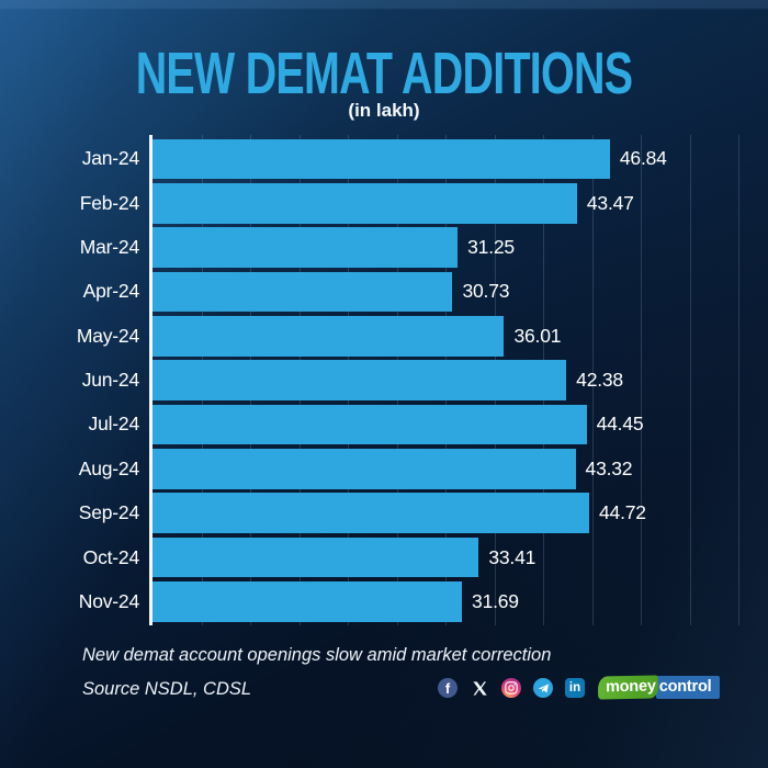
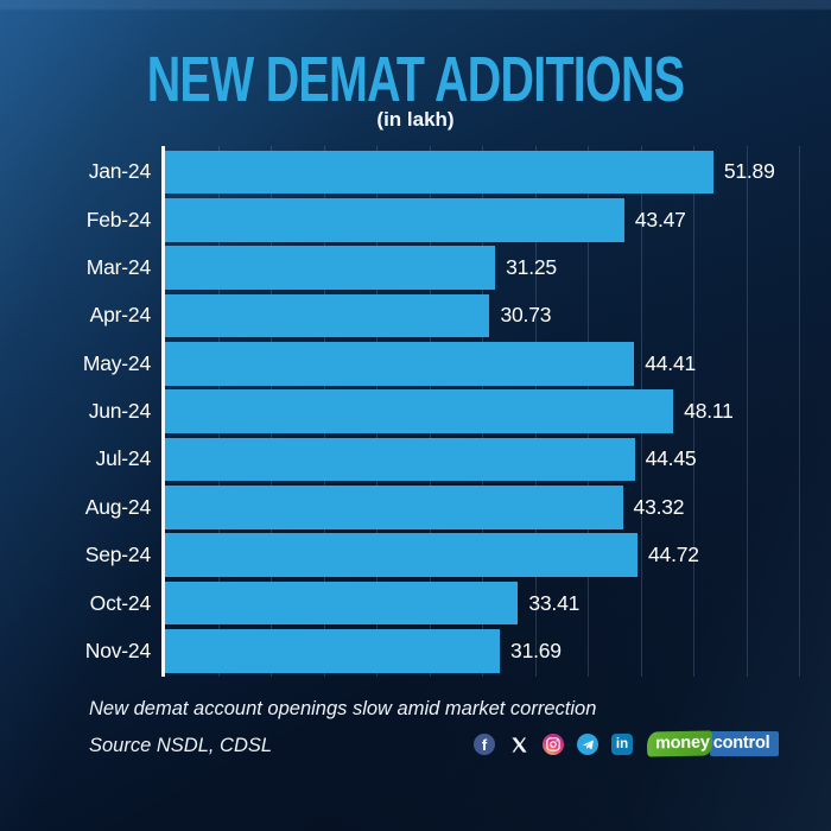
Jan-24: 46.84 -> 51.89
May-24: 36.01 -> 44.41
Jun-24: 42.38 -> 48.11
